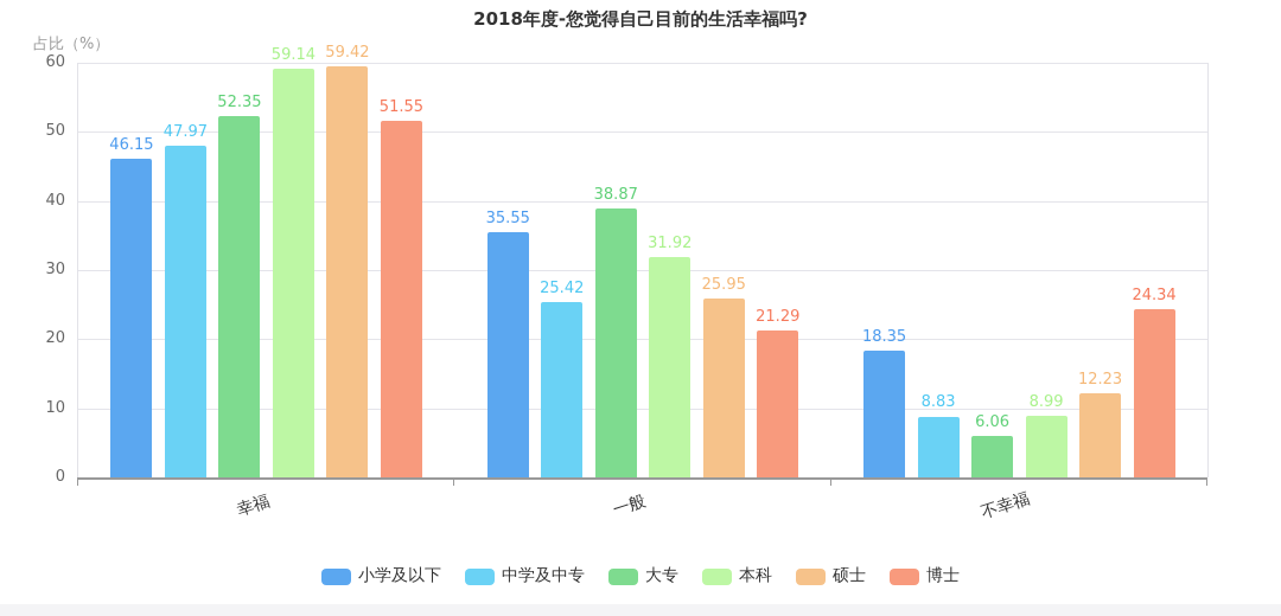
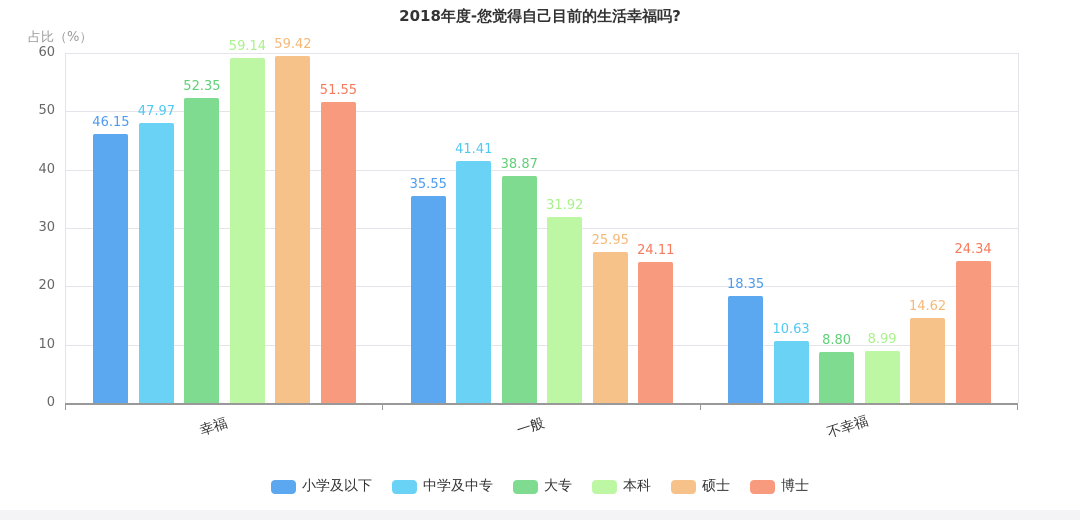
中学及中专/一般: 25.42 -> 41.41
博士/一般: 21.29 -> 24.11
中学及中专/不幸福: 8.83 -> 10.63
大专/不幸福: 6.06 -> 8.80
硕士/不幸福: 12.23 -> 14.62
